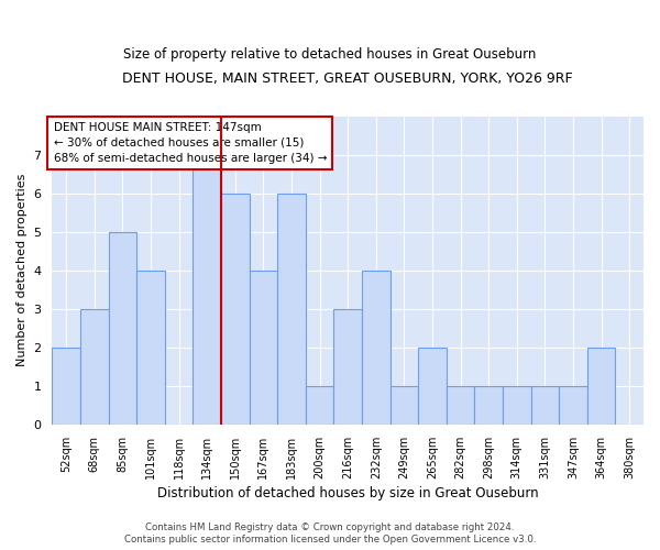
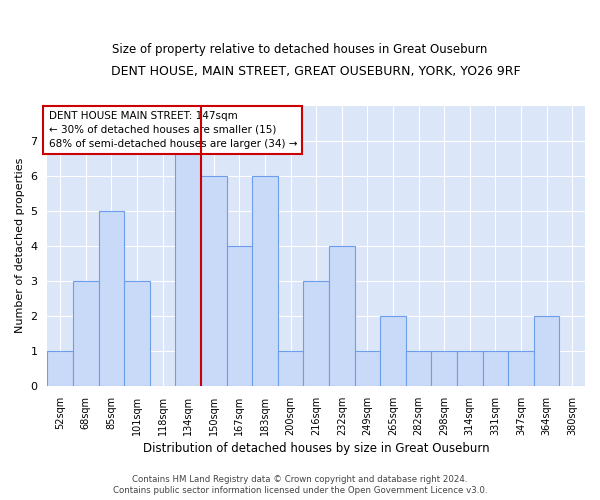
52sqm: 2 -> 1
101sqm: 4 -> 3
